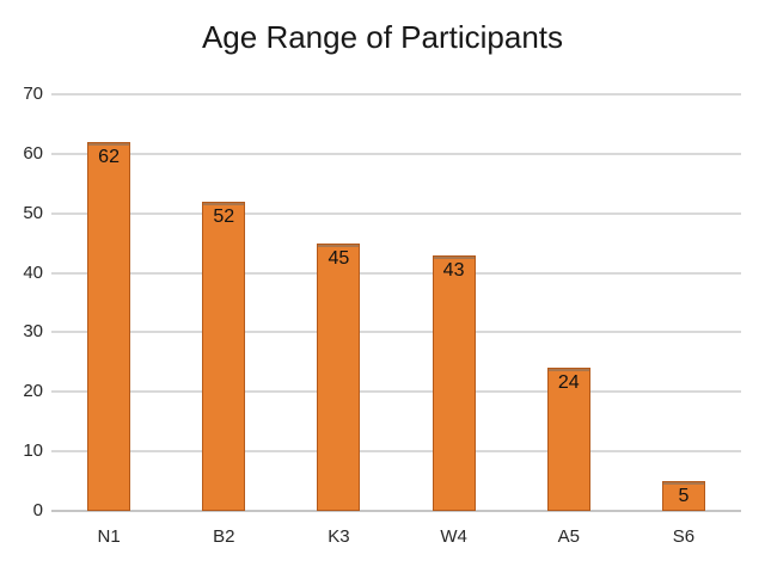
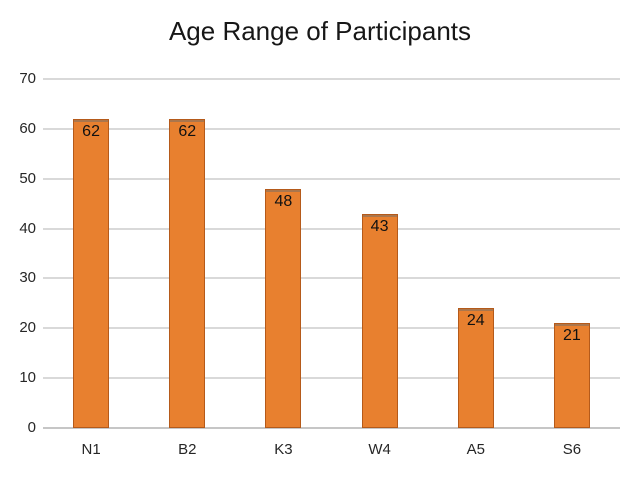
B2: 52 -> 62
K3: 45 -> 48
S6: 5 -> 21
